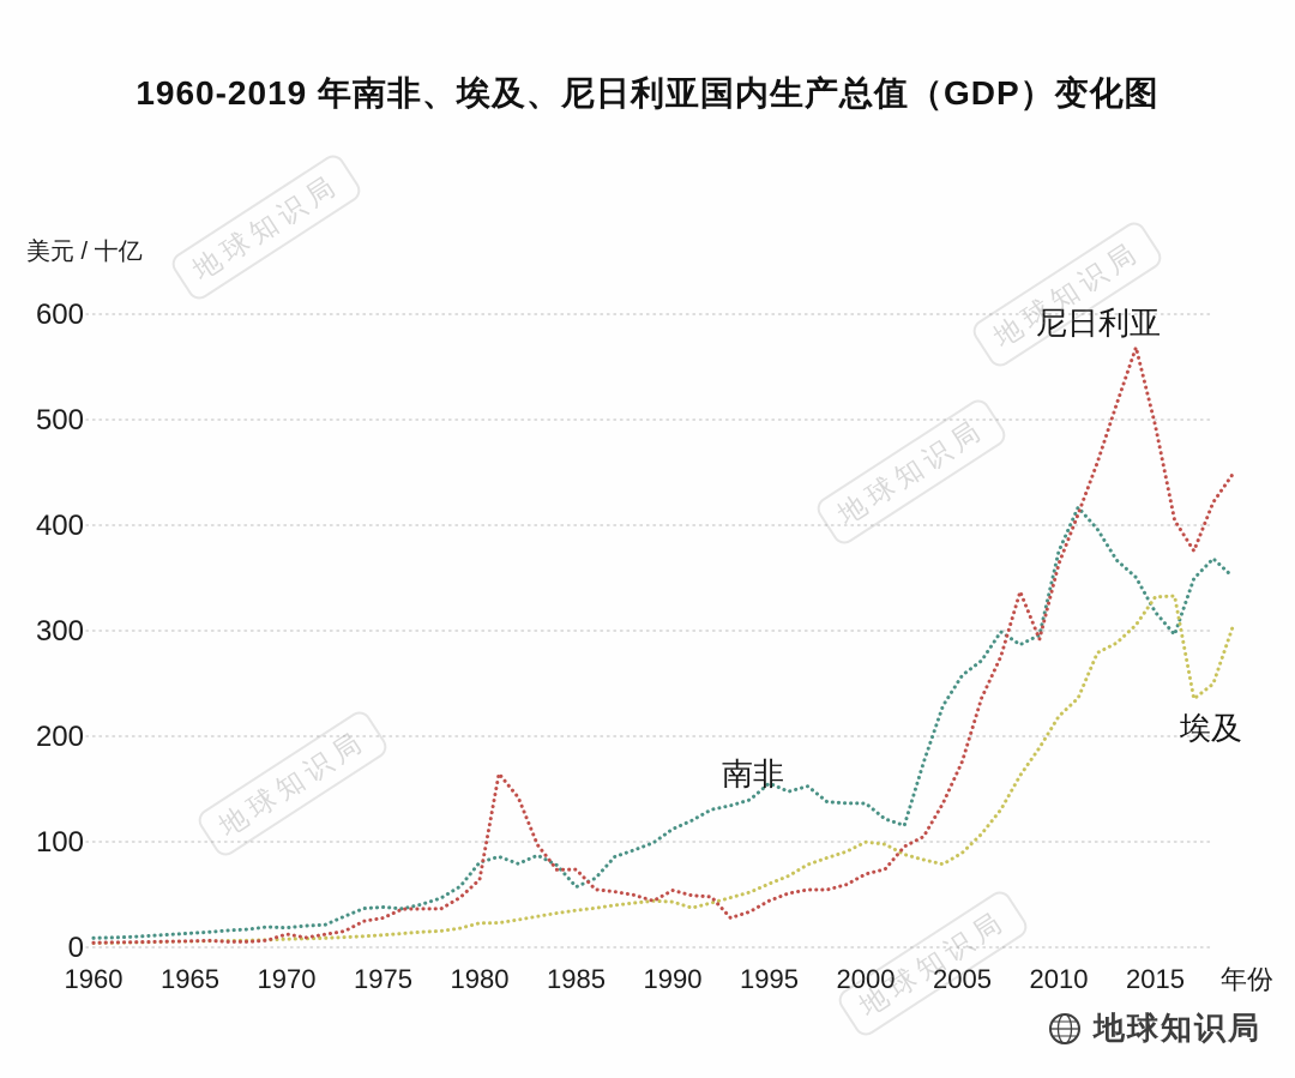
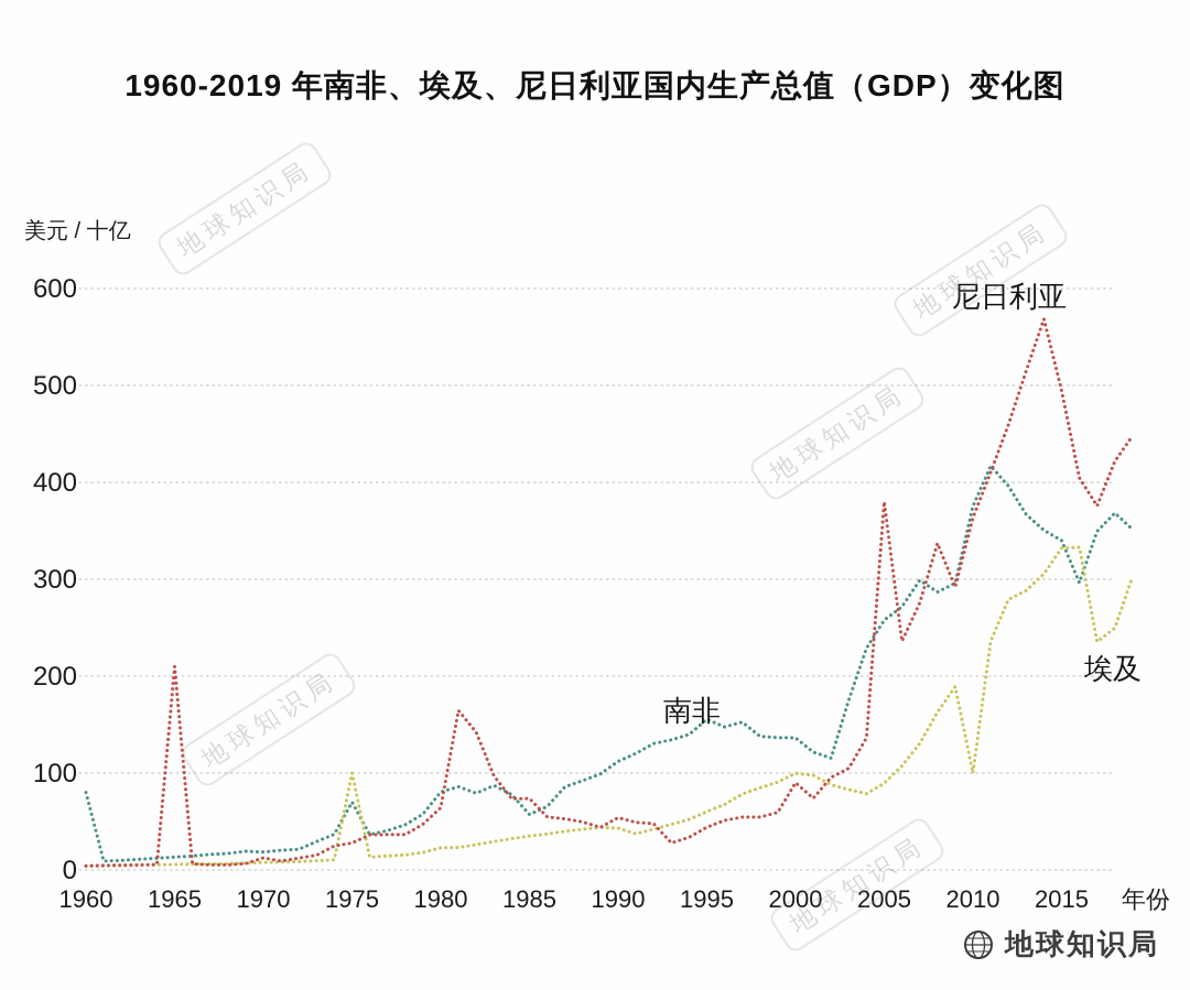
南非/1960: 10 -> 80
尼日利亚/1965: 10 -> 210
南非/1975: 40 -> 70
埃及/1975: 10 -> 100
尼日利亚/2000: 70 -> 90
尼日利亚/2005: 180 -> 380
埃及/2010: 220 -> 100
南非/2015: 320 -> 340
